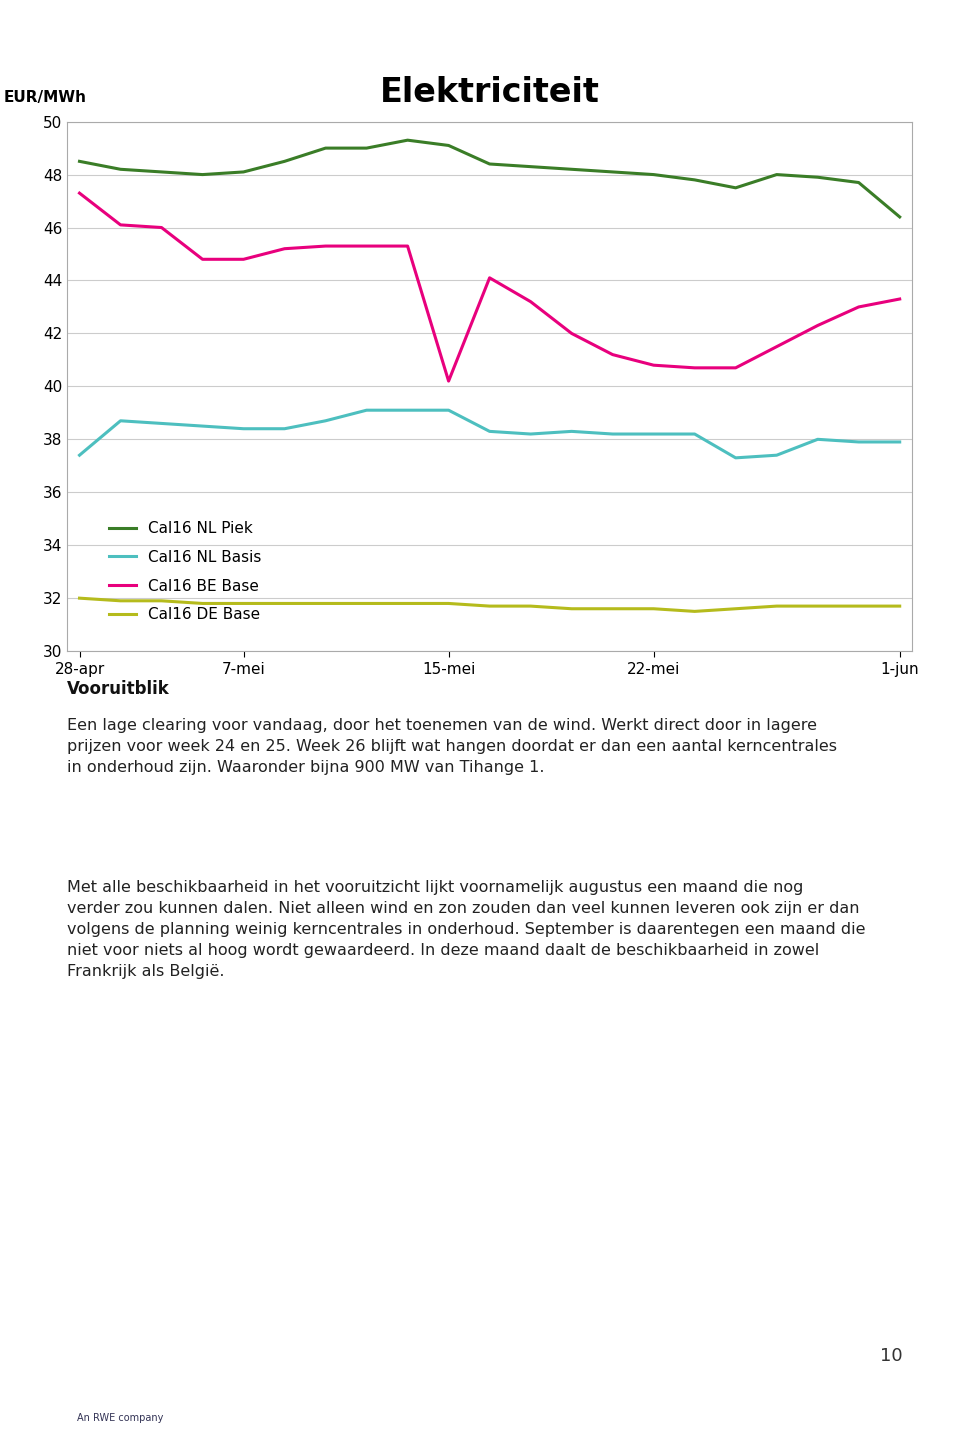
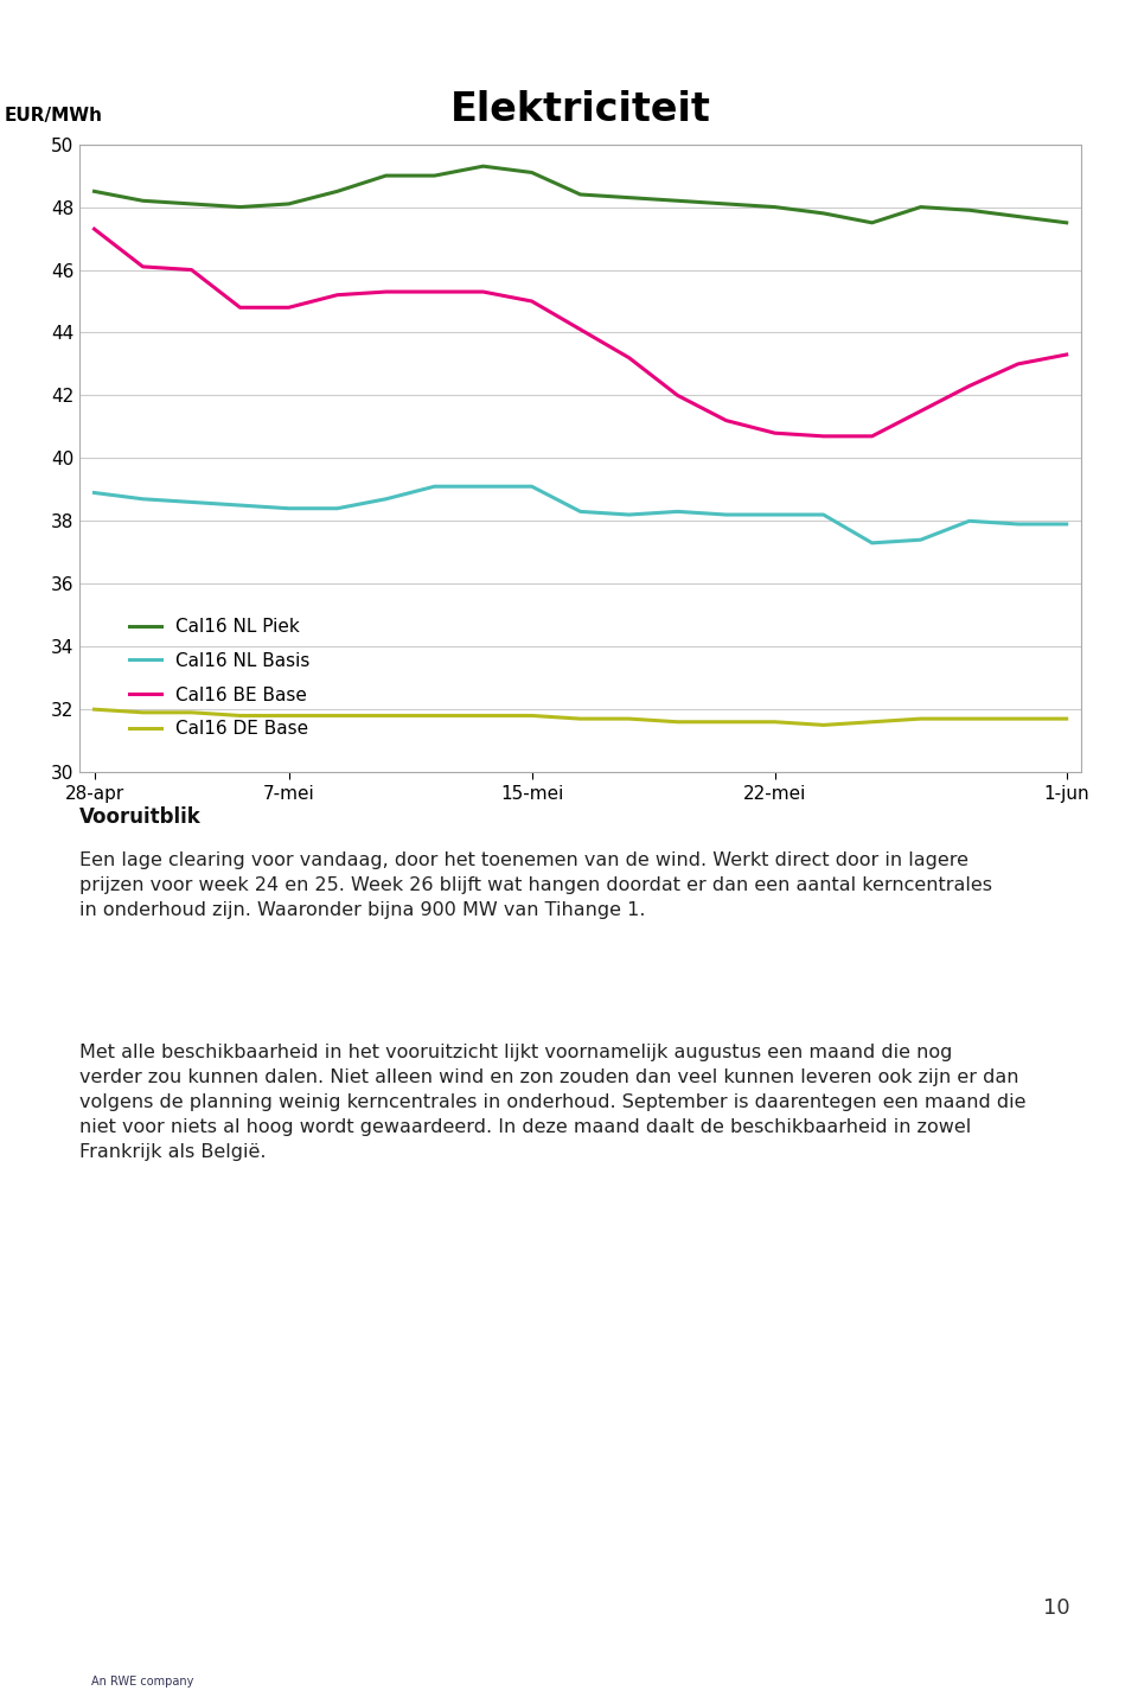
Cal16 NL Basis/28-apr: 37.4 -> 38.9
Cal16 BE Base/15-mei: 40.2 -> 45.0
Cal16 NL Piek/1-jun: 46.4 -> 47.5
